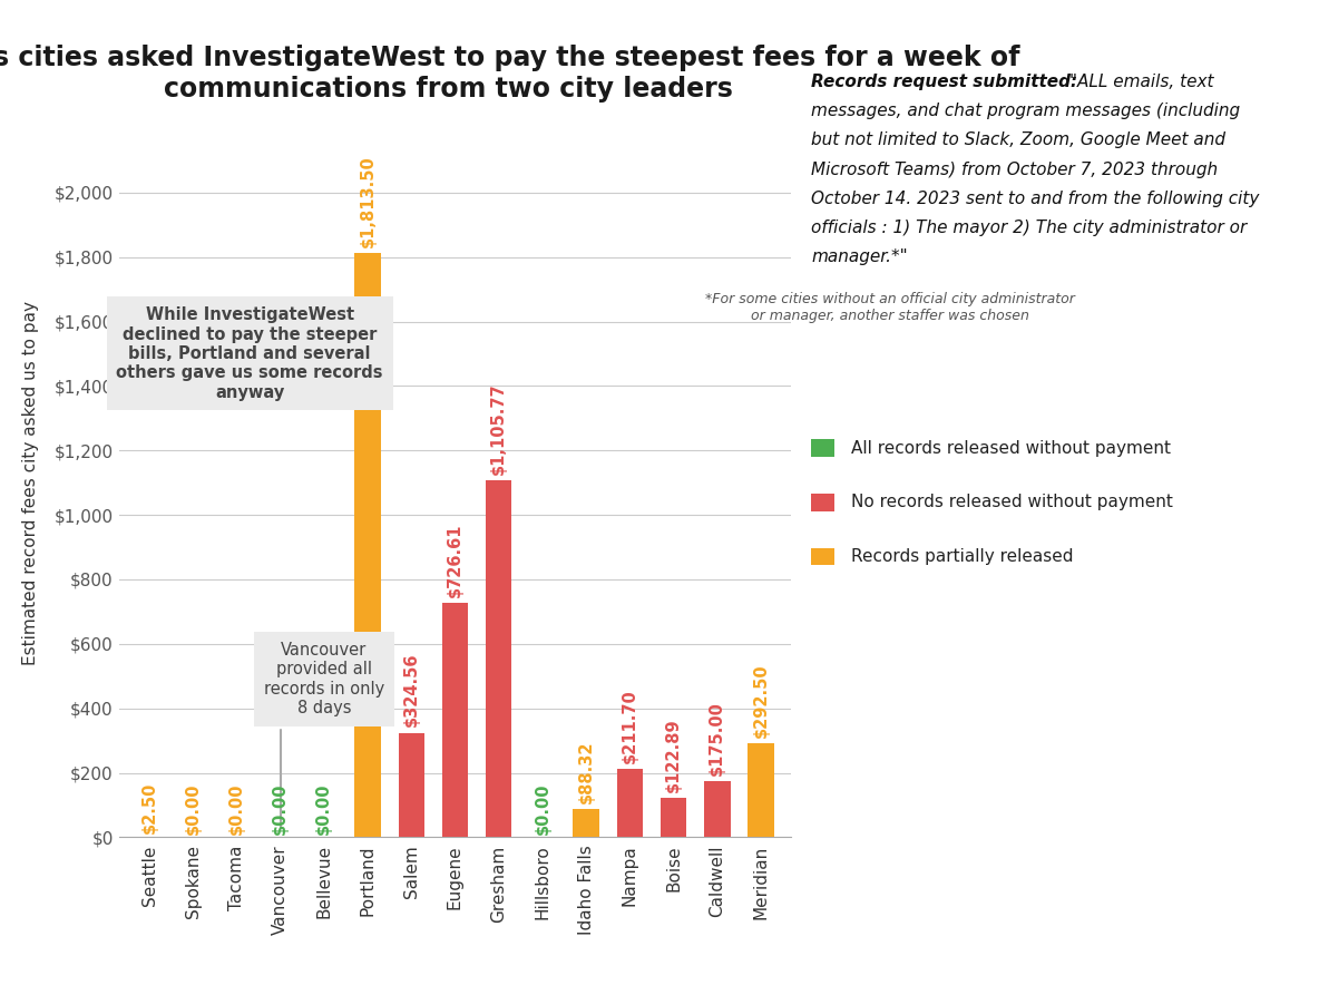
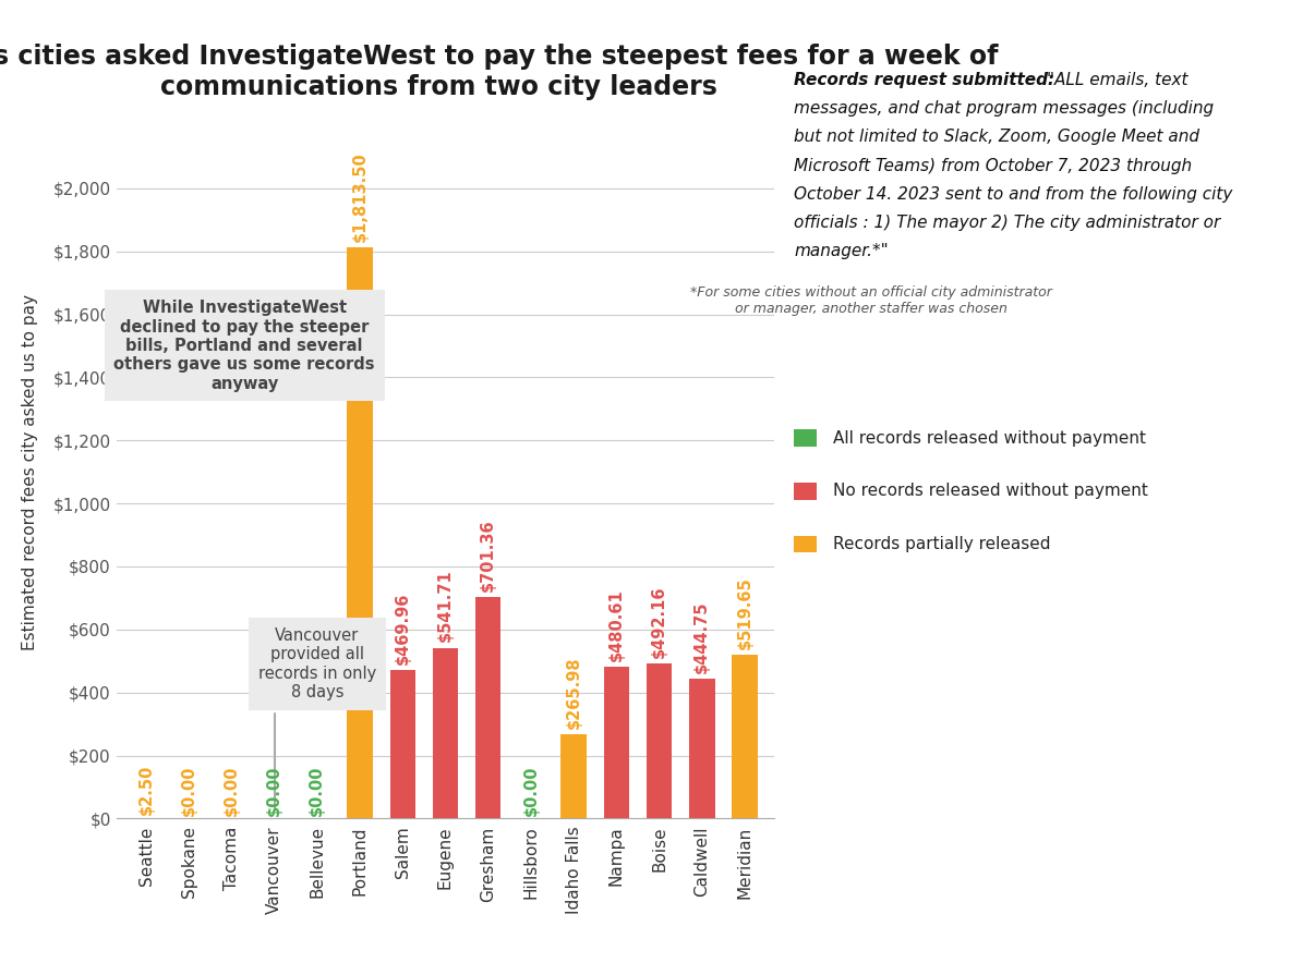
Salem: $324.56 -> $469.96
Eugene: $726.61 -> $541.71
Gresham: $1,105.77 -> $701.36
Idaho Falls: $88.32 -> $265.98
Nampa: $211.70 -> $480.61
Boise: $122.89 -> $492.16
Caldwell: $175.00 -> $444.75
Meridian: $292.50 -> $519.65
